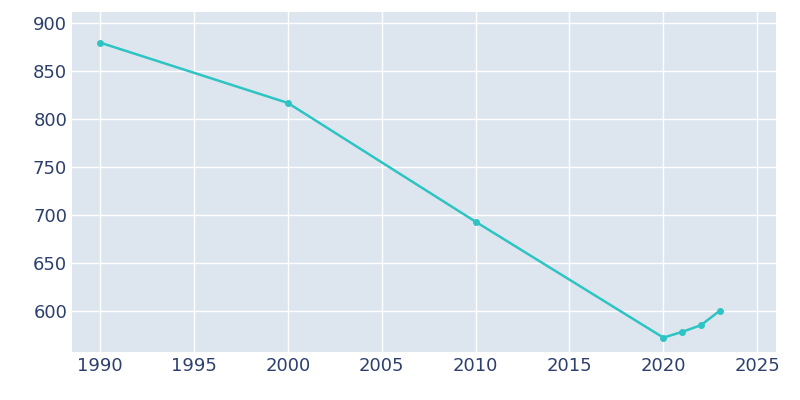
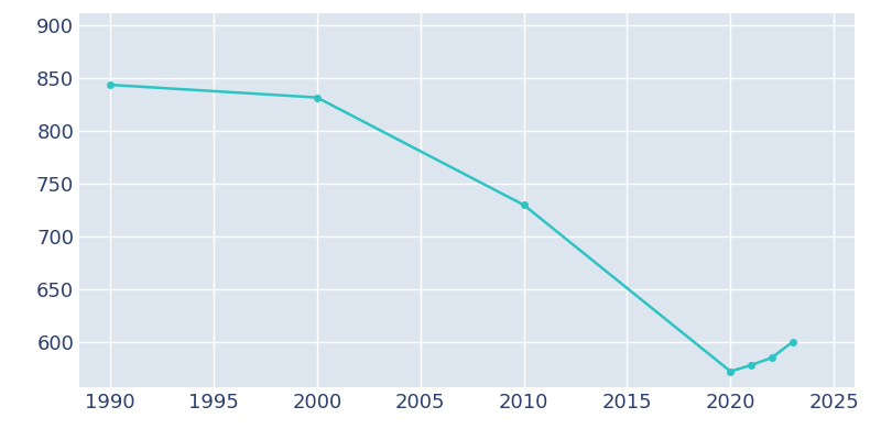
1990: 880 -> 844
2000: 817 -> 832
2010: 693 -> 730
